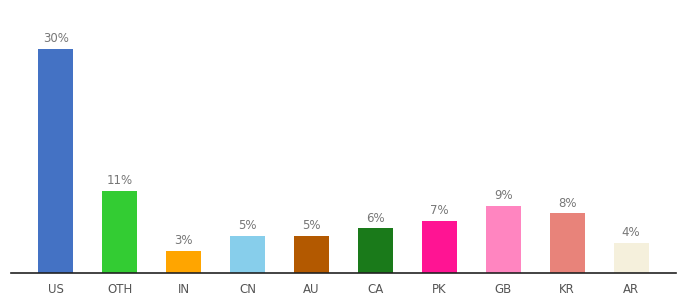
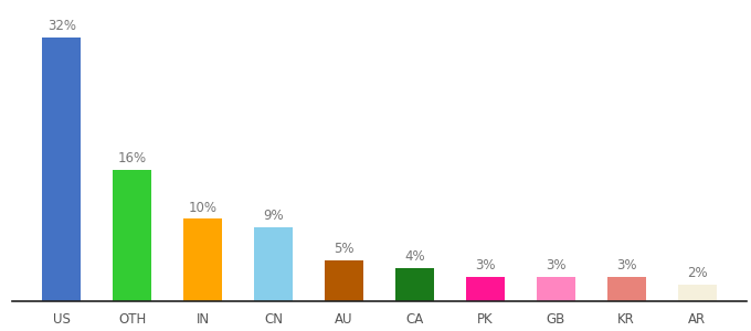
US: 30% -> 32%
OTH: 11% -> 16%
IN: 3% -> 10%
CN: 5% -> 9%
CA: 6% -> 4%
PK: 7% -> 3%
GB: 9% -> 3%
KR: 8% -> 3%
AR: 4% -> 2%
